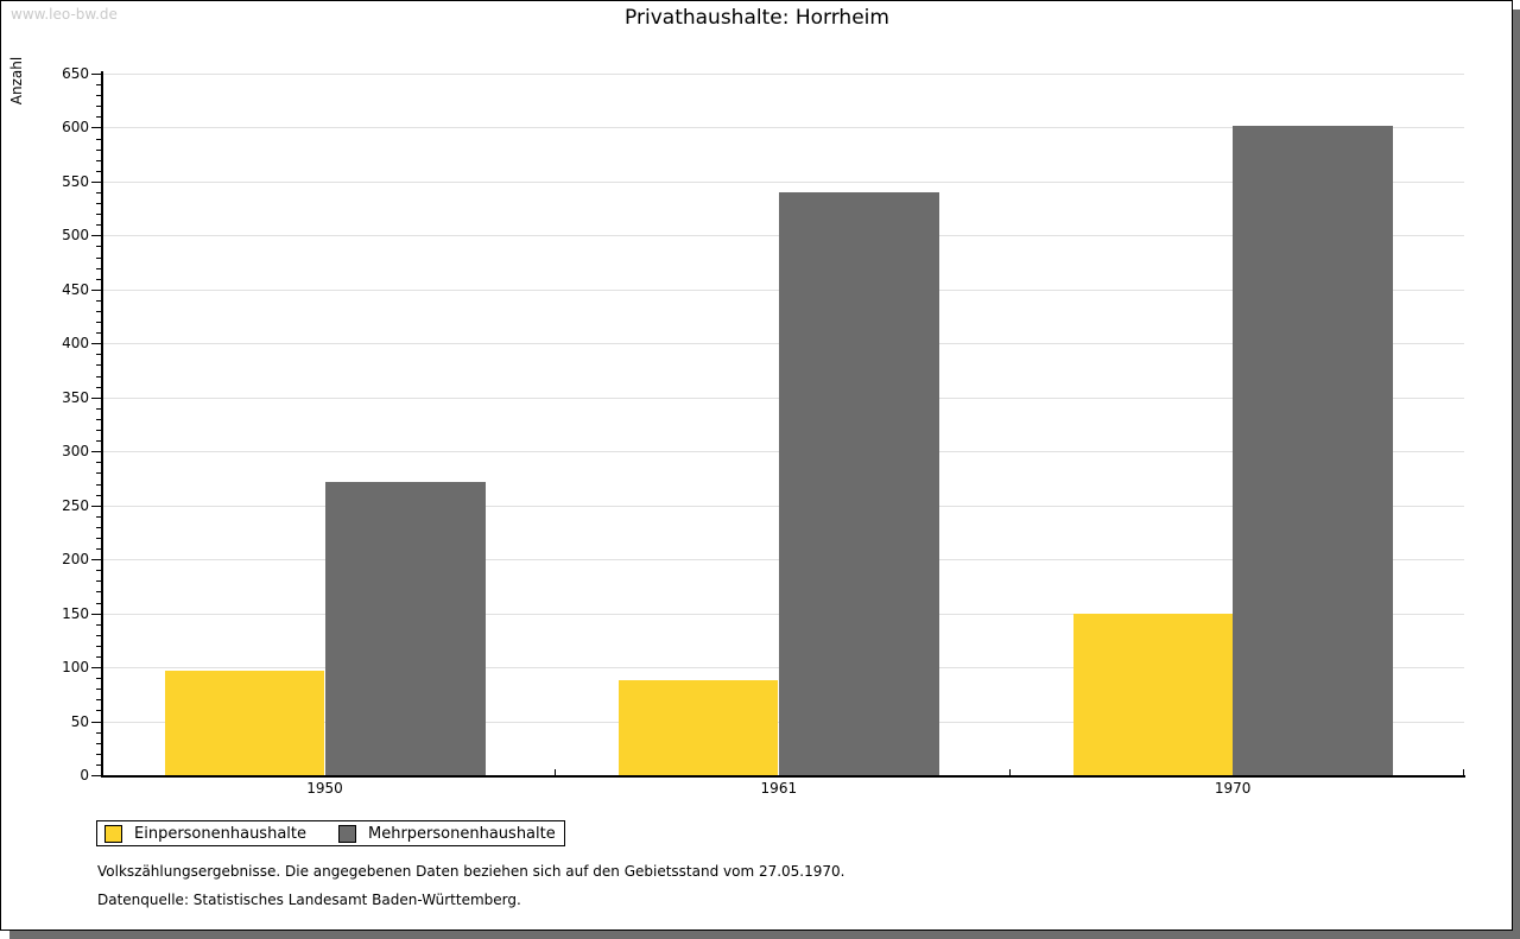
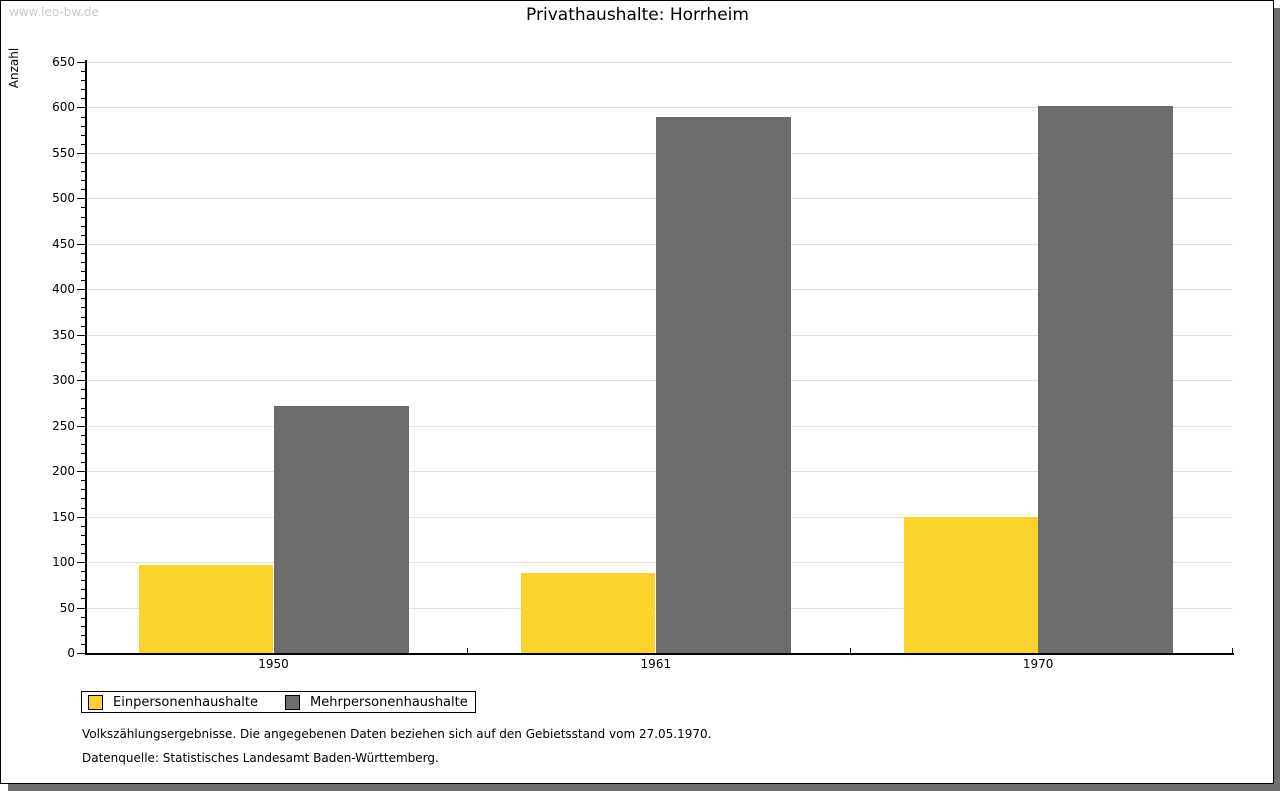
Mehrpersonenhaushalte/1961: 540 -> 590
